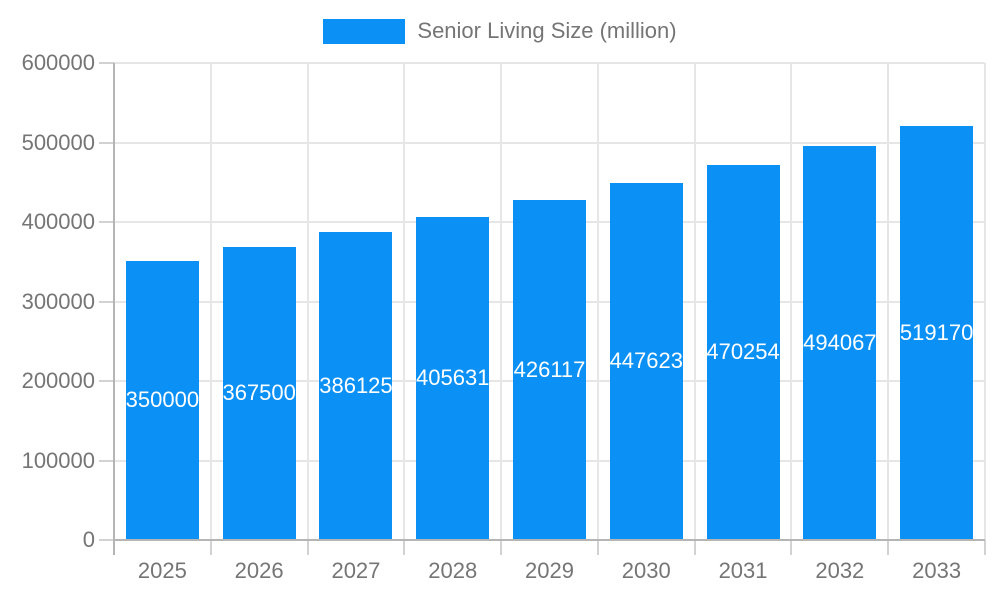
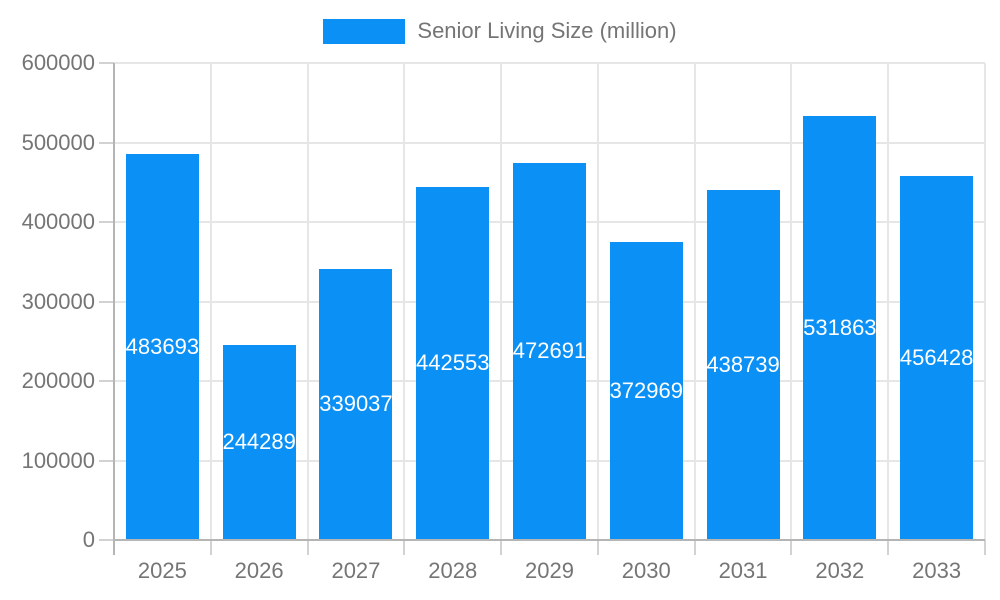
2025: 350000 -> 483693
2026: 367500 -> 244289
2027: 386125 -> 339037
2028: 405631 -> 442553
2029: 426117 -> 472691
2030: 447623 -> 372969
2031: 470254 -> 438739
2032: 494067 -> 531863
2033: 519170 -> 456428
